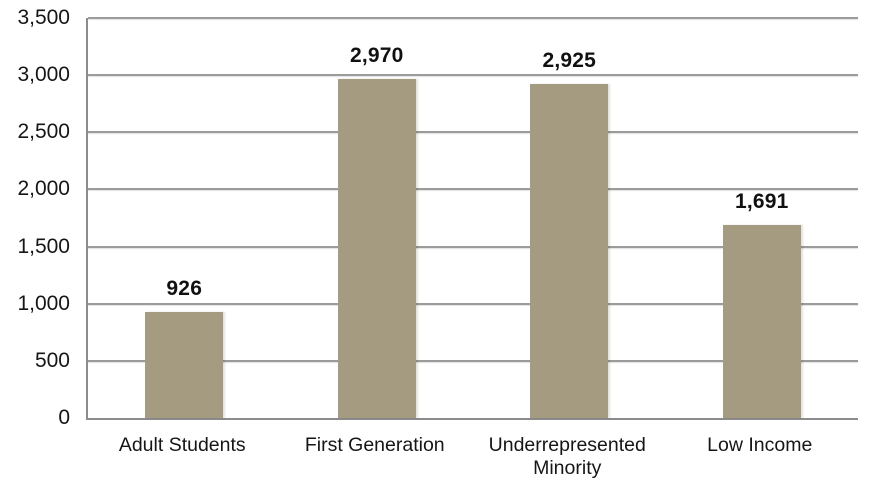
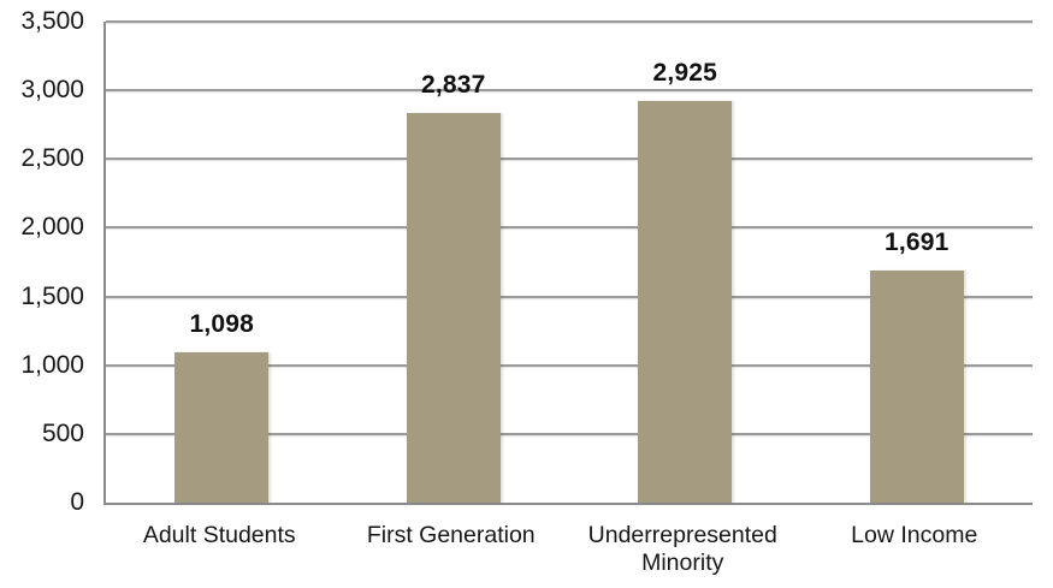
Adult Students: 926 -> 1,098
First Generation: 2,970 -> 2,837
